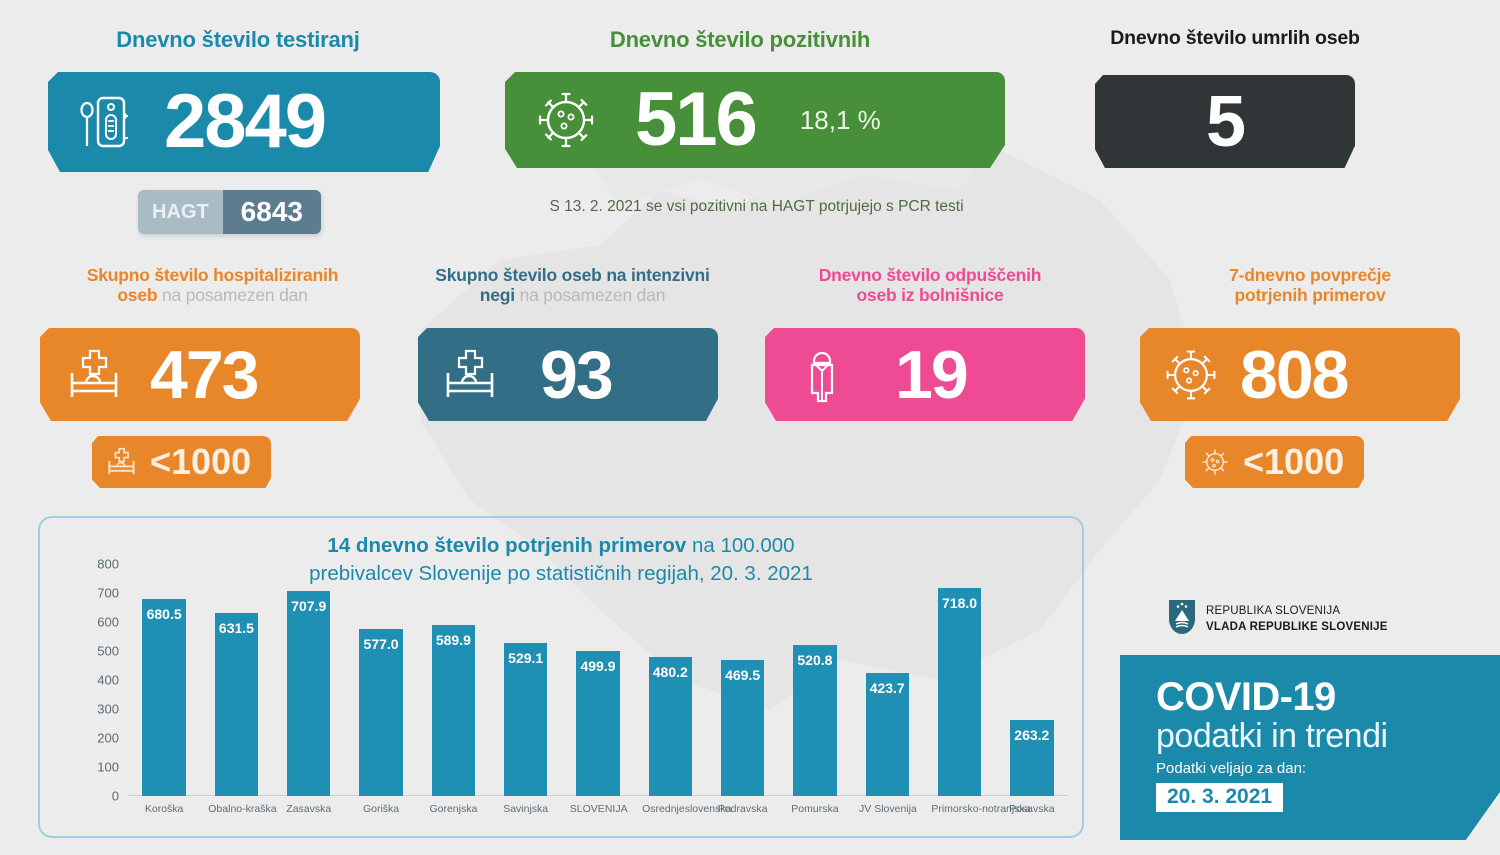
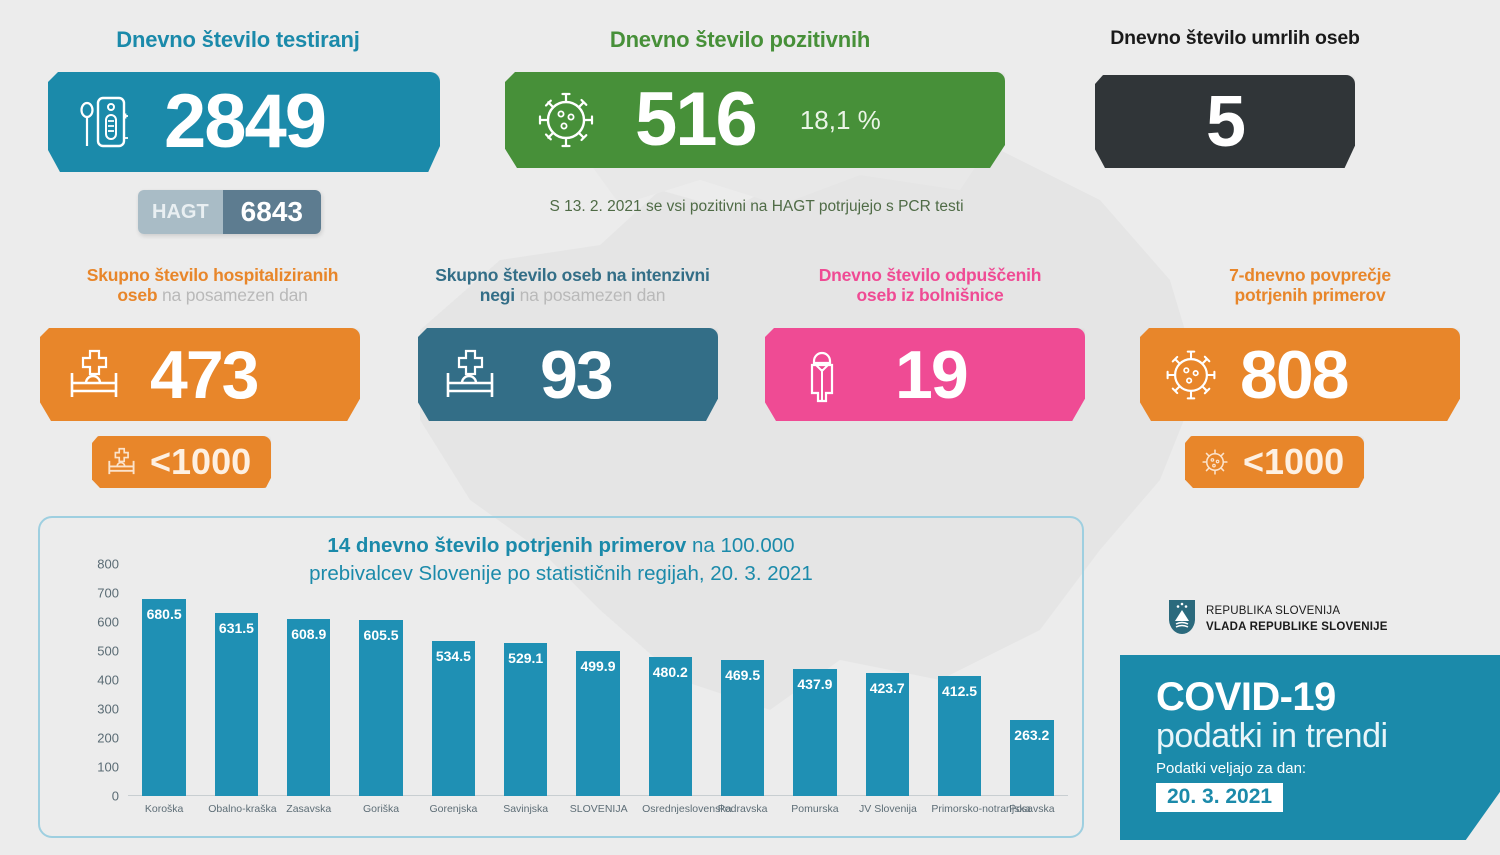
Zasavska: 707.9 -> 608.9
Goriška: 577.0 -> 605.5
Gorenjska: 589.9 -> 534.5
Pomurska: 520.8 -> 437.9
Primorsko-notranjska: 718.0 -> 412.5
